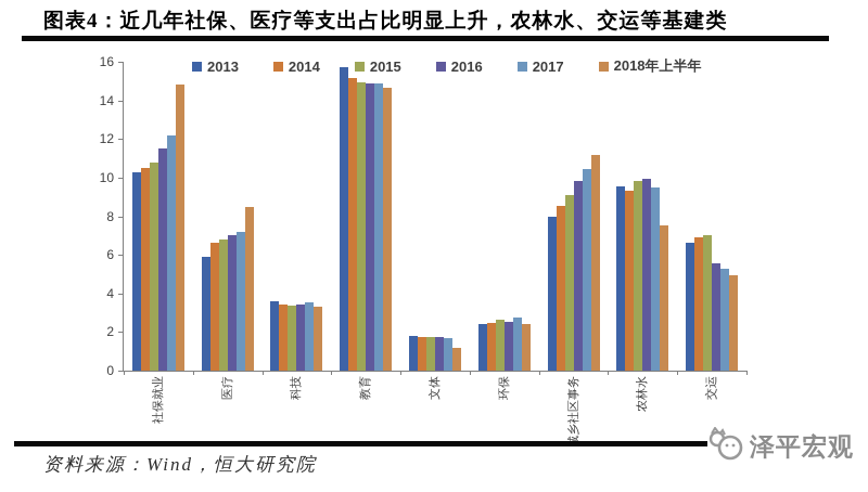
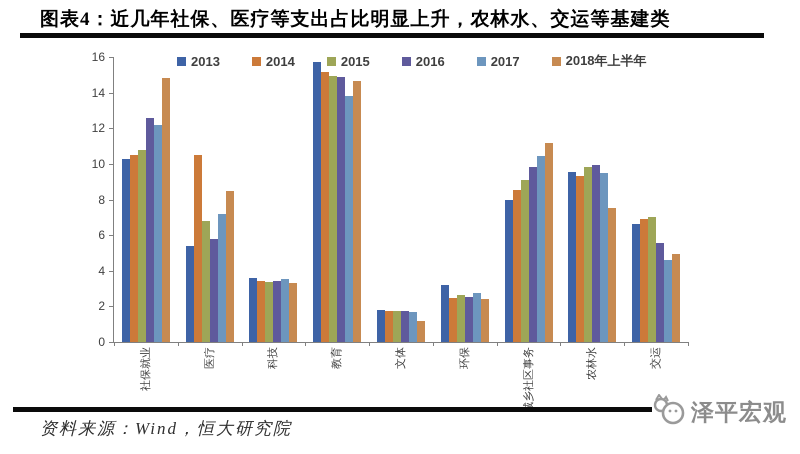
2016/社保就业: 11.5 -> 12.6
2013/医疗: 5.9 -> 5.4
2014/医疗: 6.7 -> 10.5
2016/医疗: 7.0 -> 5.8
2017/教育: 14.9 -> 13.8
2013/环保: 2.4 -> 3.2
2017/交运: 5.2 -> 4.6
